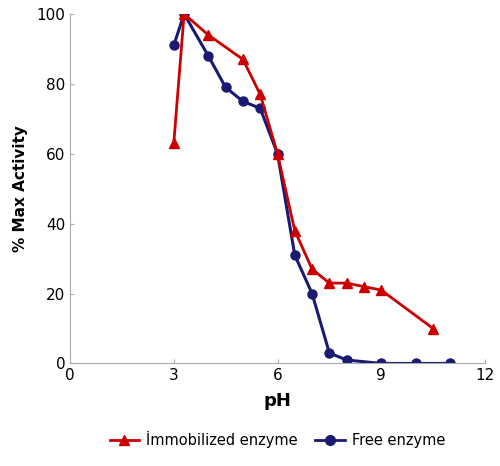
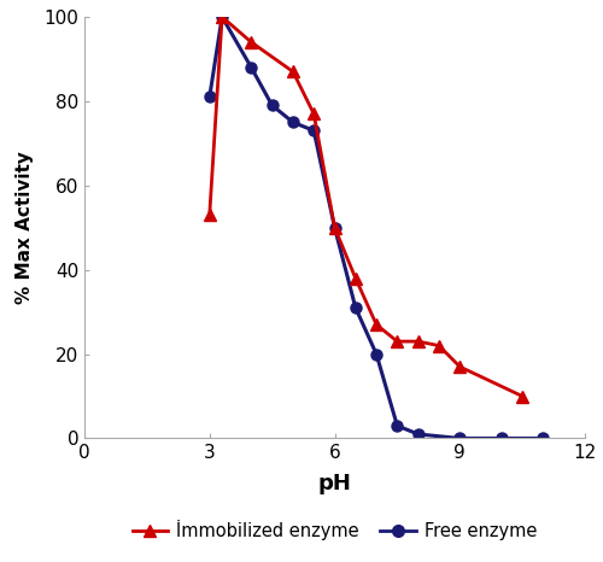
İmmobilized enzyme/3: 63 -> 53
Free enzyme/3: 91 -> 81
İmmobilized enzyme/6: 60 -> 50
Free enzyme/6: 60 -> 50
İmmobilized enzyme/9: 21 -> 17
